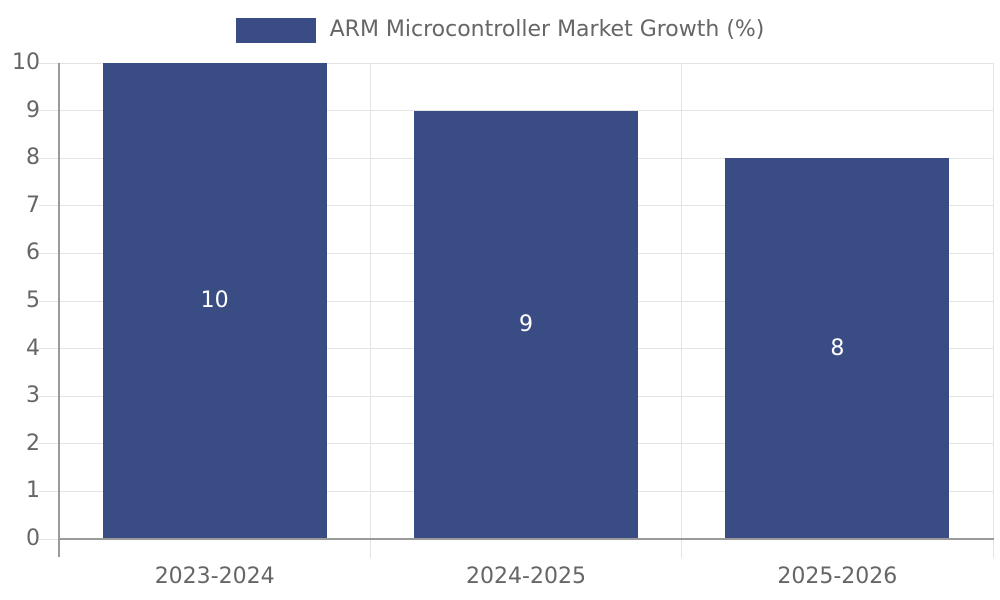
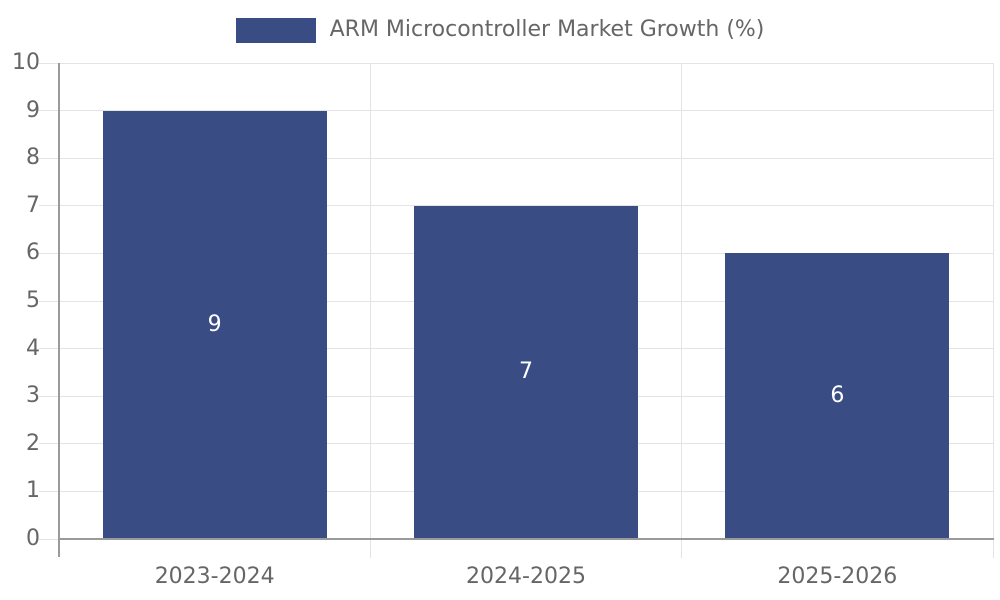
2023-2024: 10 -> 9
2024-2025: 9 -> 7
2025-2026: 8 -> 6
